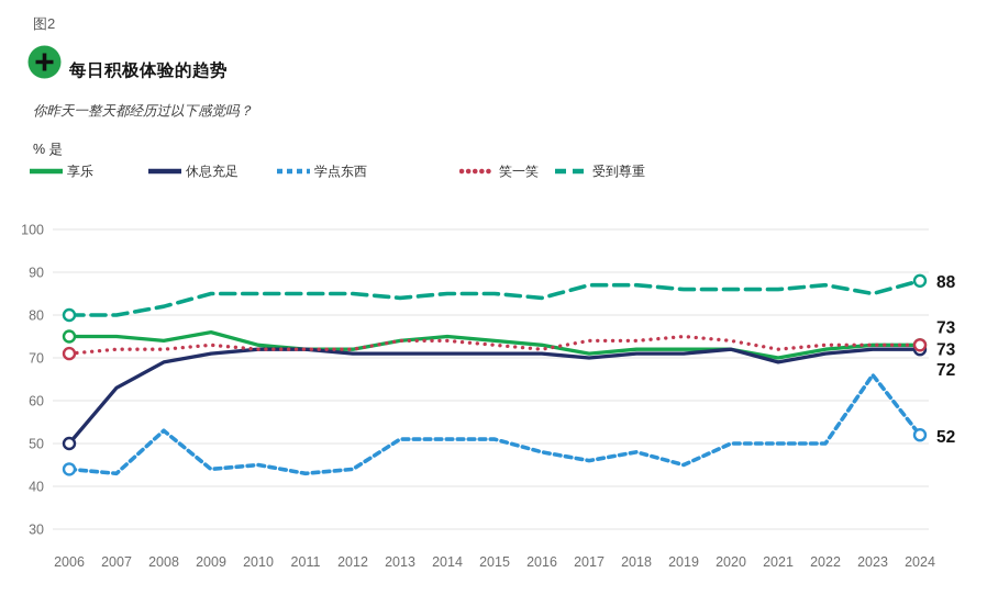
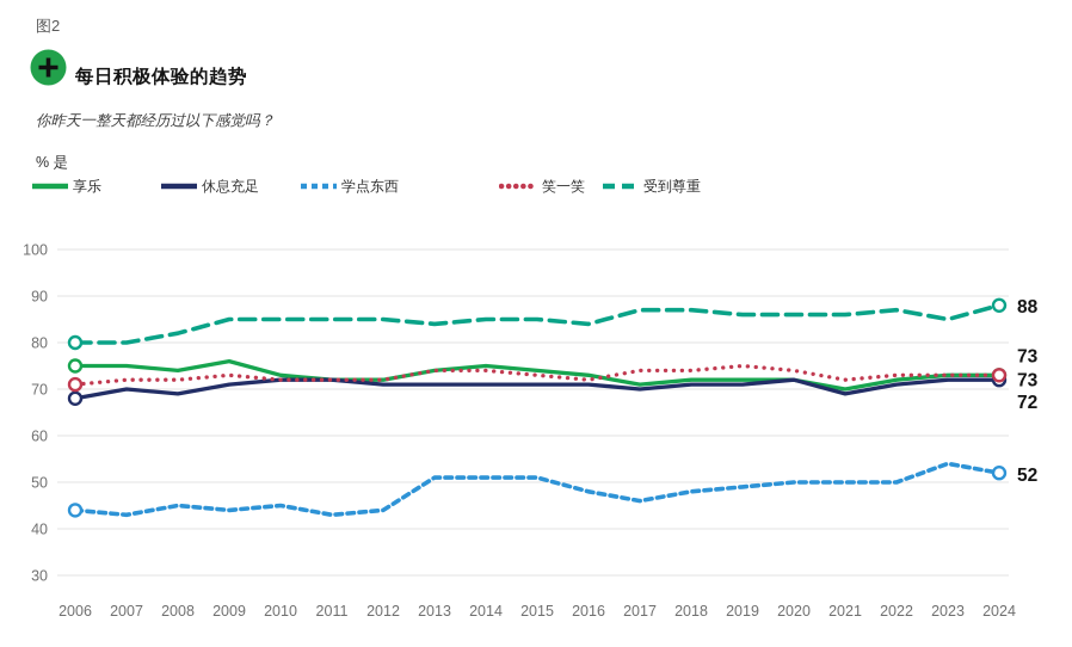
休息充足/2006: 50 -> 68
休息充足/2007: 63 -> 70
学点东西/2008: 53 -> 45
学点东西/2019: 45 -> 49
学点东西/2023: 66 -> 54
